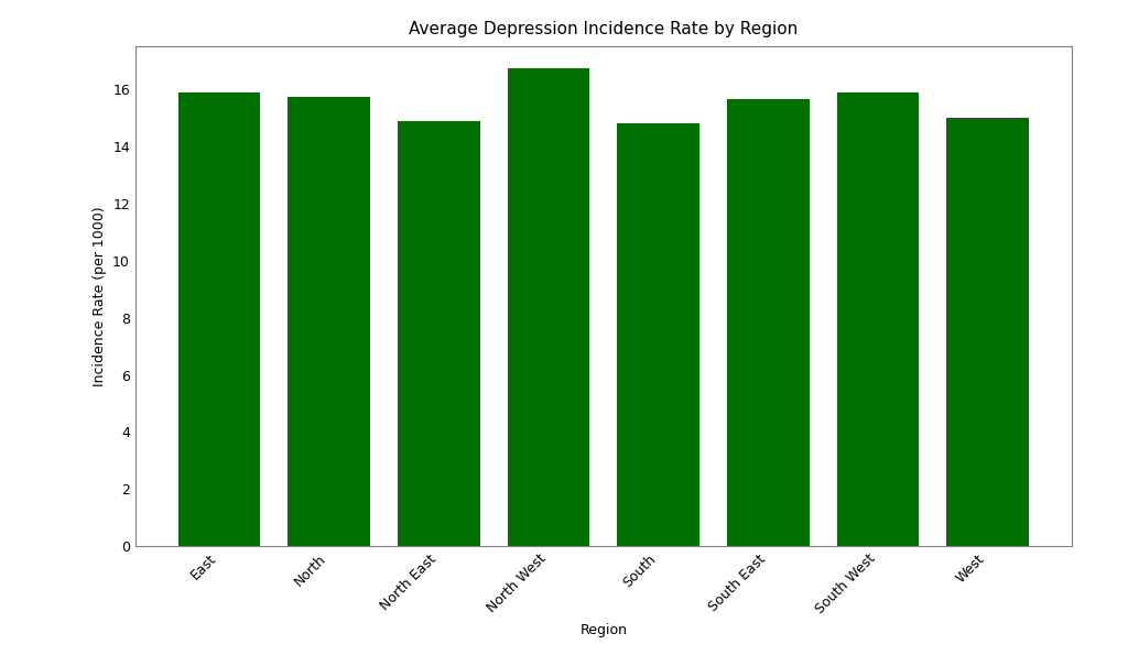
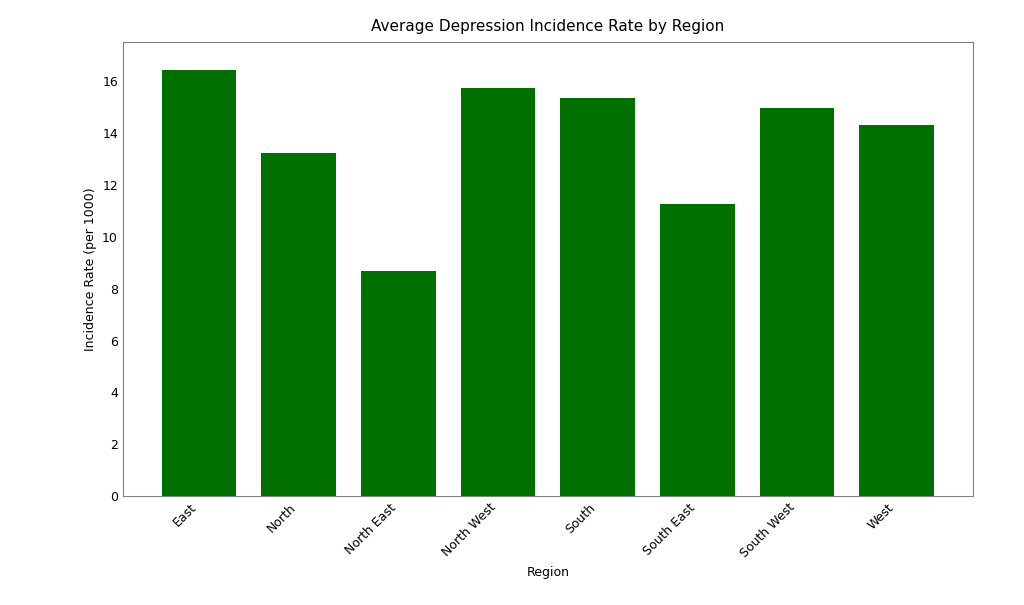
East: 15.90 -> 16.45
North: 15.75 -> 13.25
North East: 14.90 -> 8.70
North West: 16.75 -> 15.75
South: 14.80 -> 15.35
South East: 15.65 -> 11.25
South West: 15.90 -> 14.95
West: 15.00 -> 14.30
